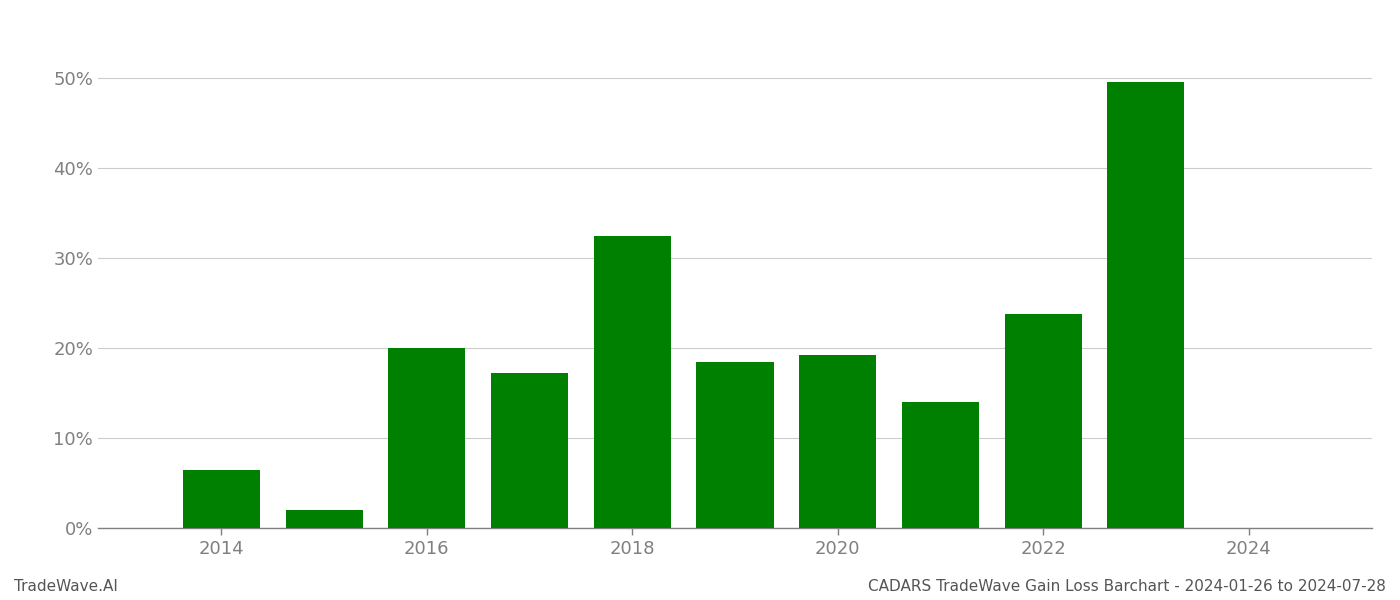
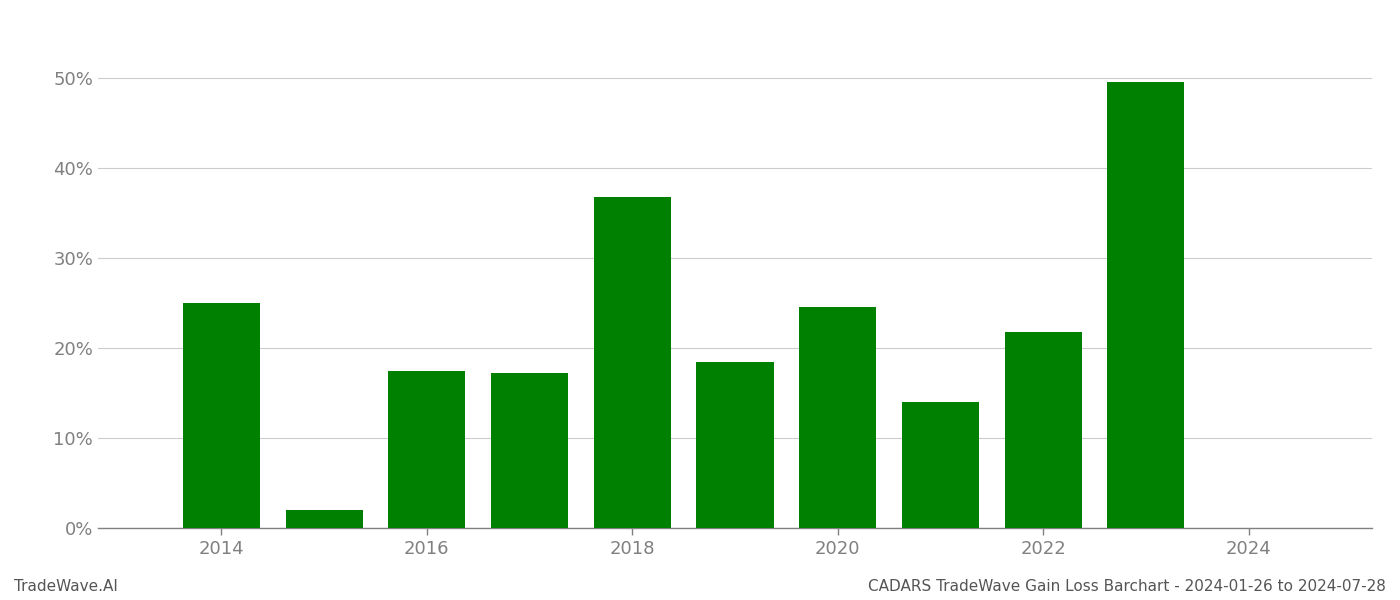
2014: 6.5% -> 25.0%
2016: 20.0% -> 17.4%
2018: 32.5% -> 36.8%
2020: 19.2% -> 24.6%
2022: 23.8% -> 21.8%
